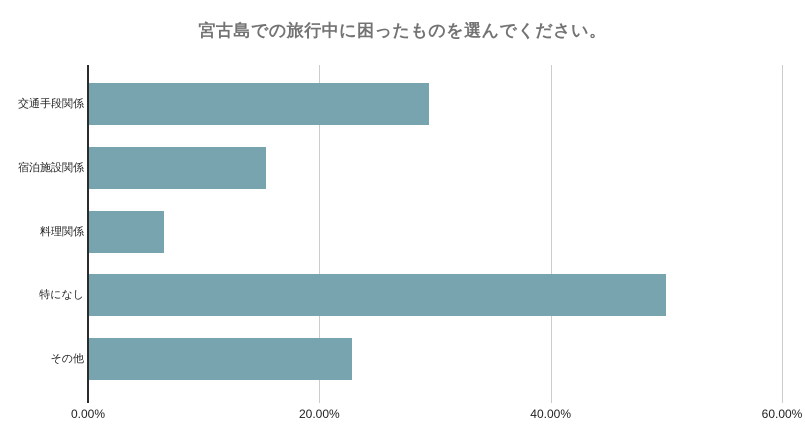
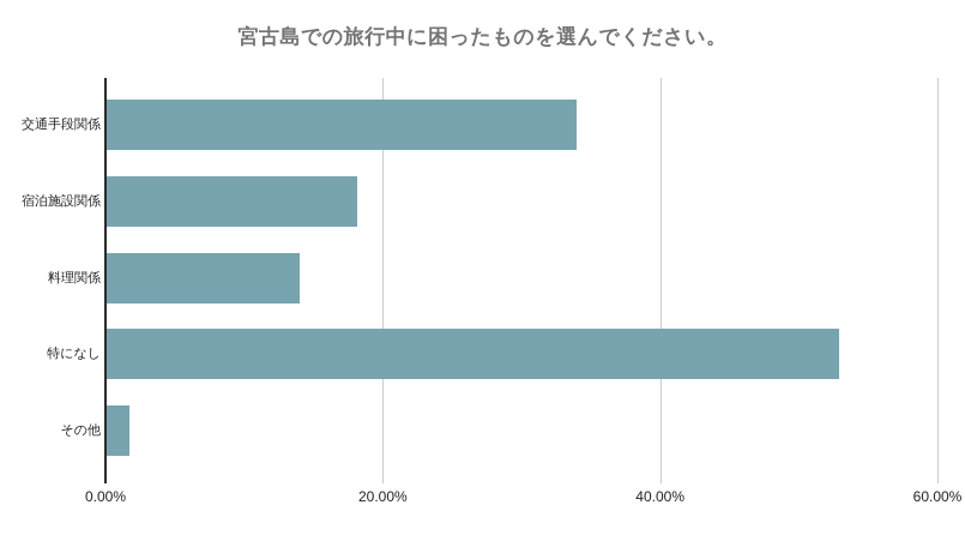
交通手段関係: 29.4% -> 33.9%
宿泊施設関係: 15.3% -> 18.1%
料理関係: 6.5% -> 13.9%
特になし: 49.9% -> 52.8%
その他: 22.7% -> 1.6%
